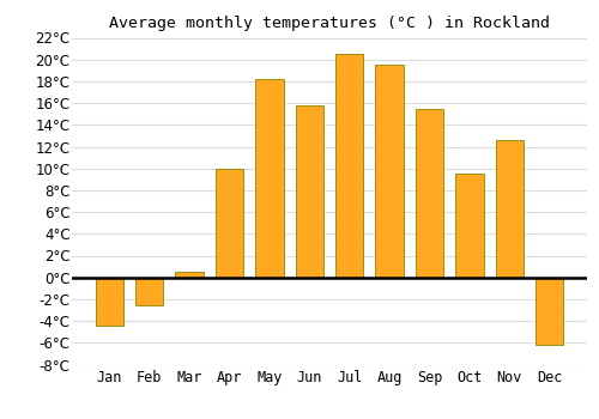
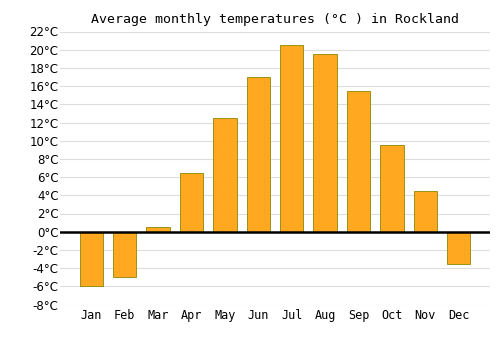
Jan: -4.4°C -> -6.0°C
Feb: -2.6°C -> -5.0°C
Apr: 10.0°C -> 6.5°C
May: 18.2°C -> 12.5°C
Jun: 15.8°C -> 17.0°C
Nov: 12.6°C -> 4.5°C
Dec: -6.2°C -> -3.5°C
